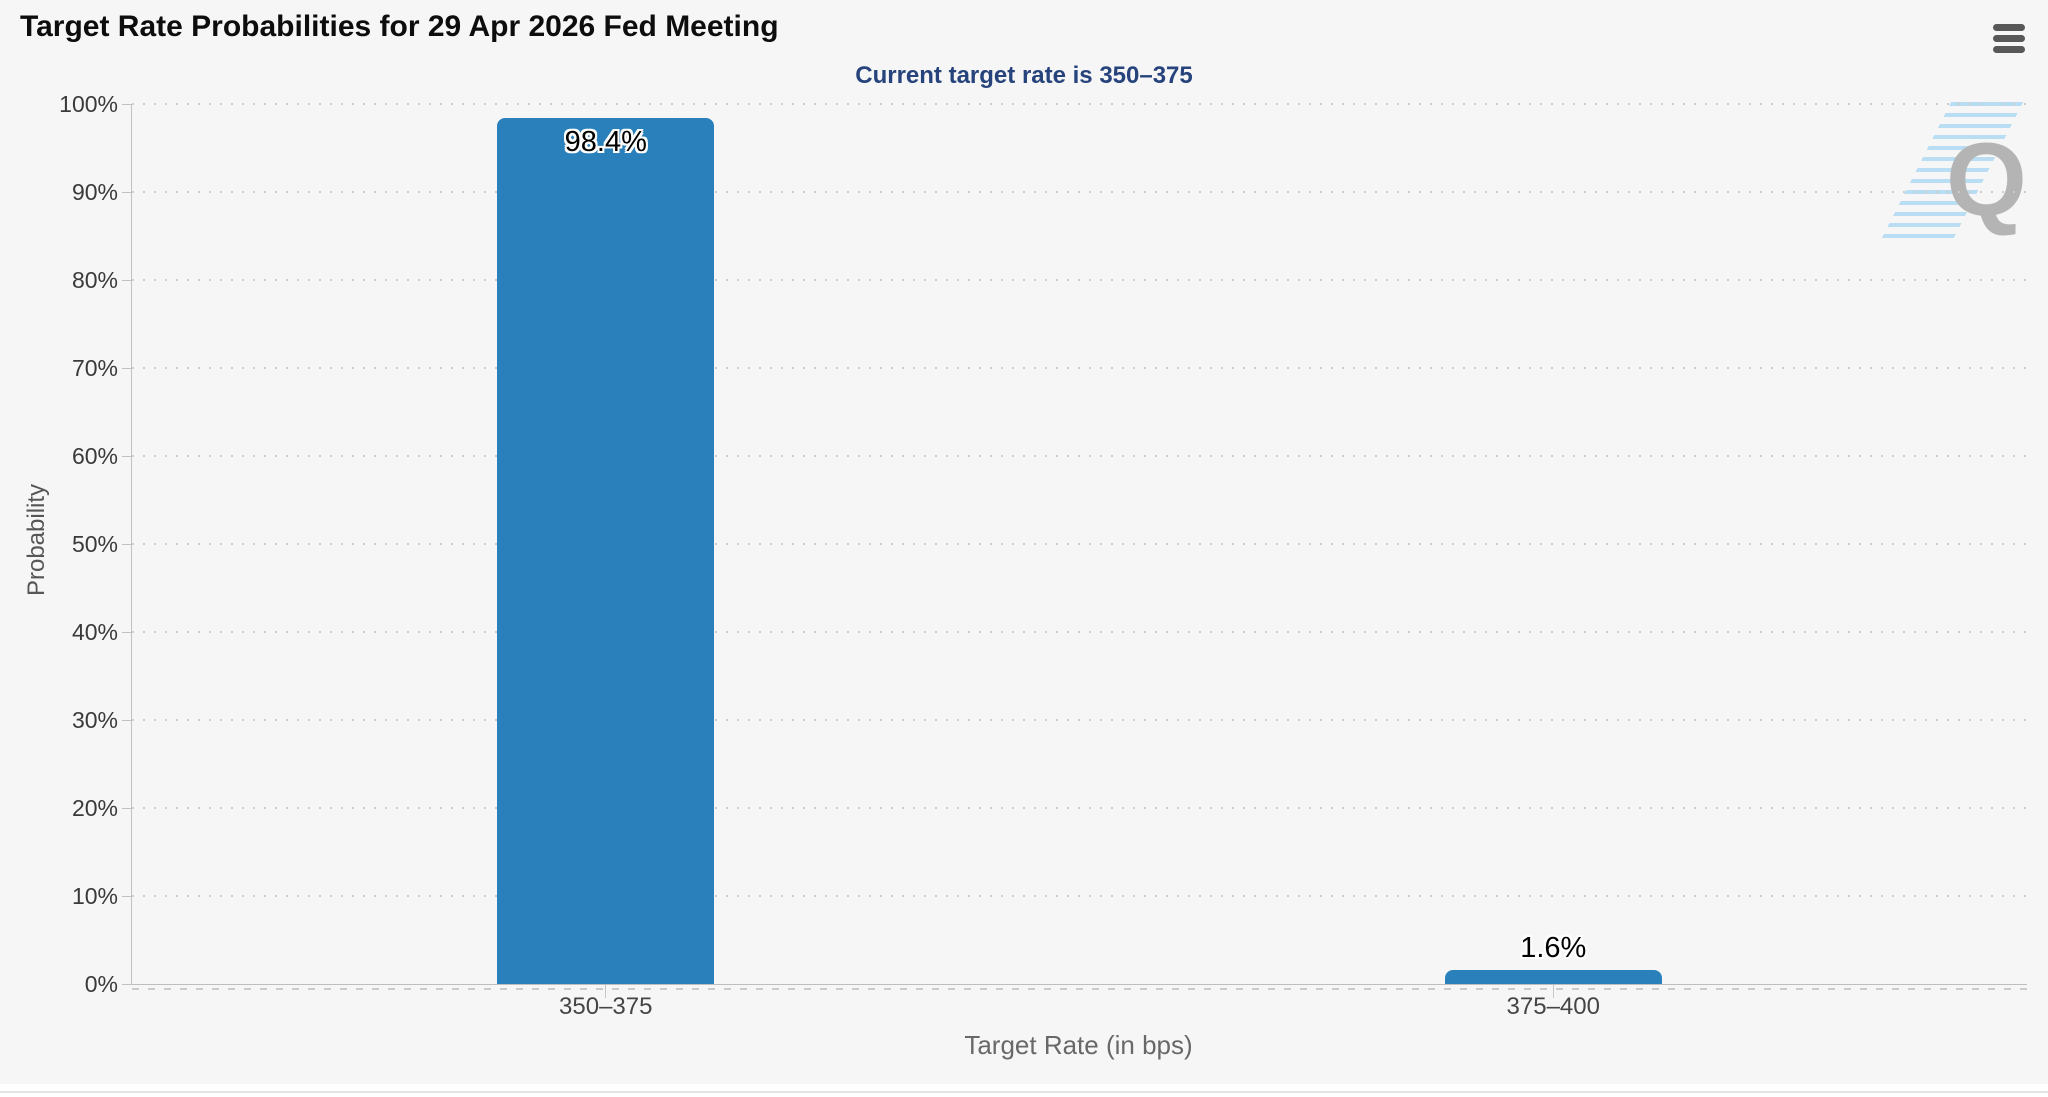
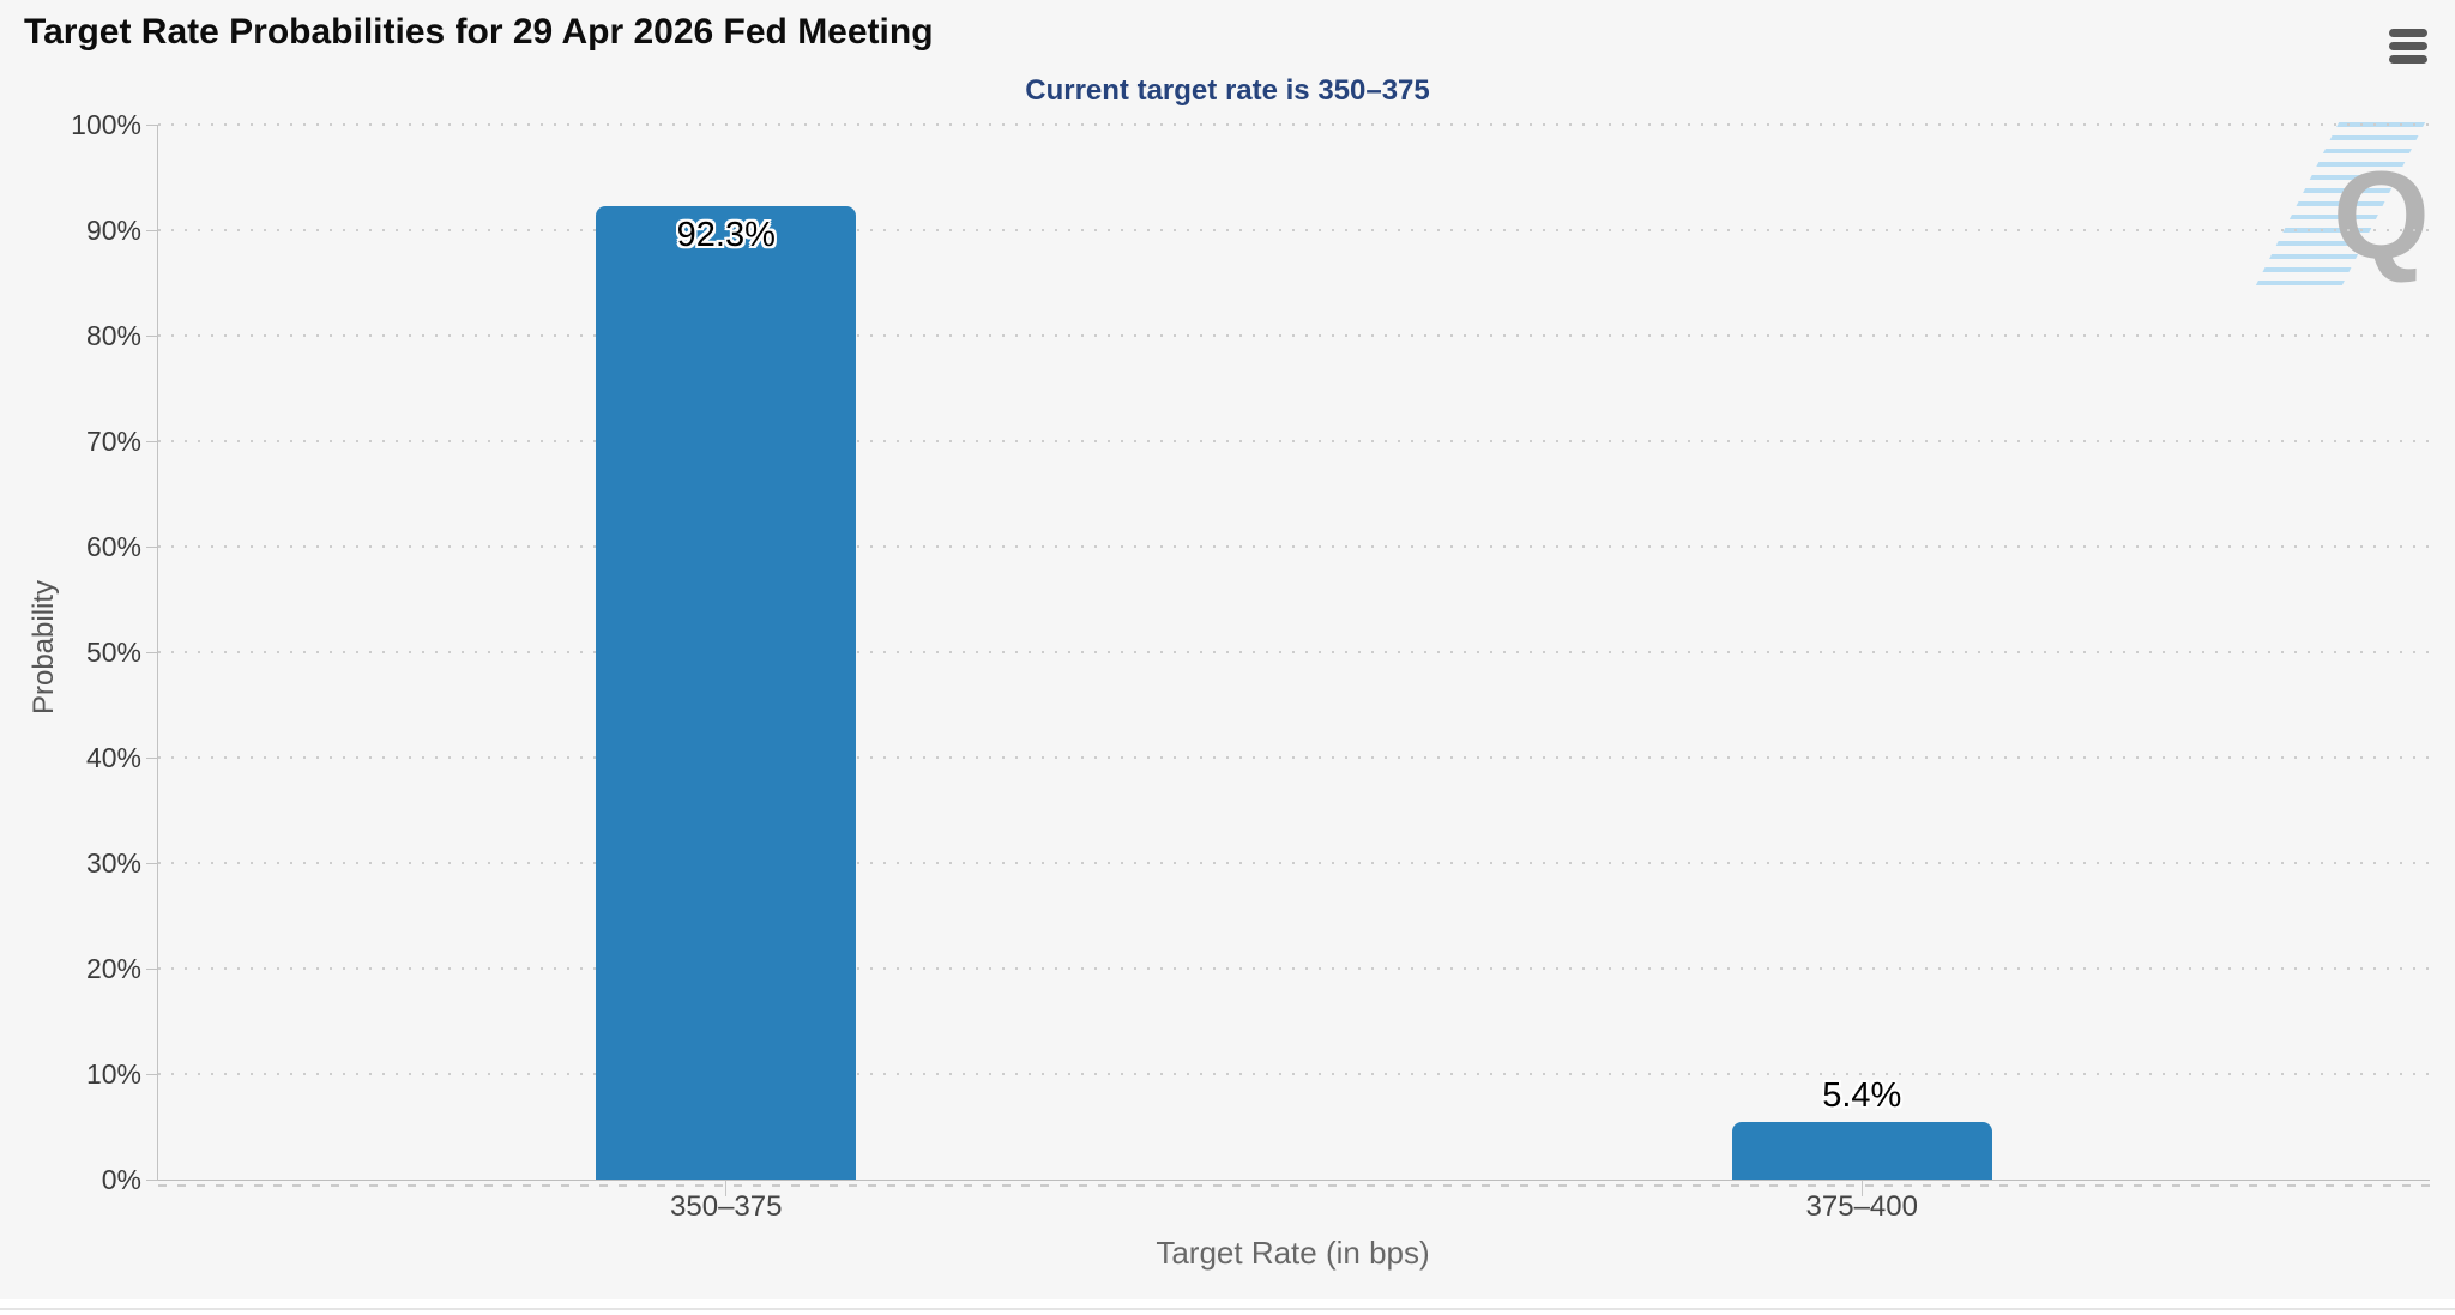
350–375: 98.4% -> 92.3%
375–400: 1.6% -> 5.4%
